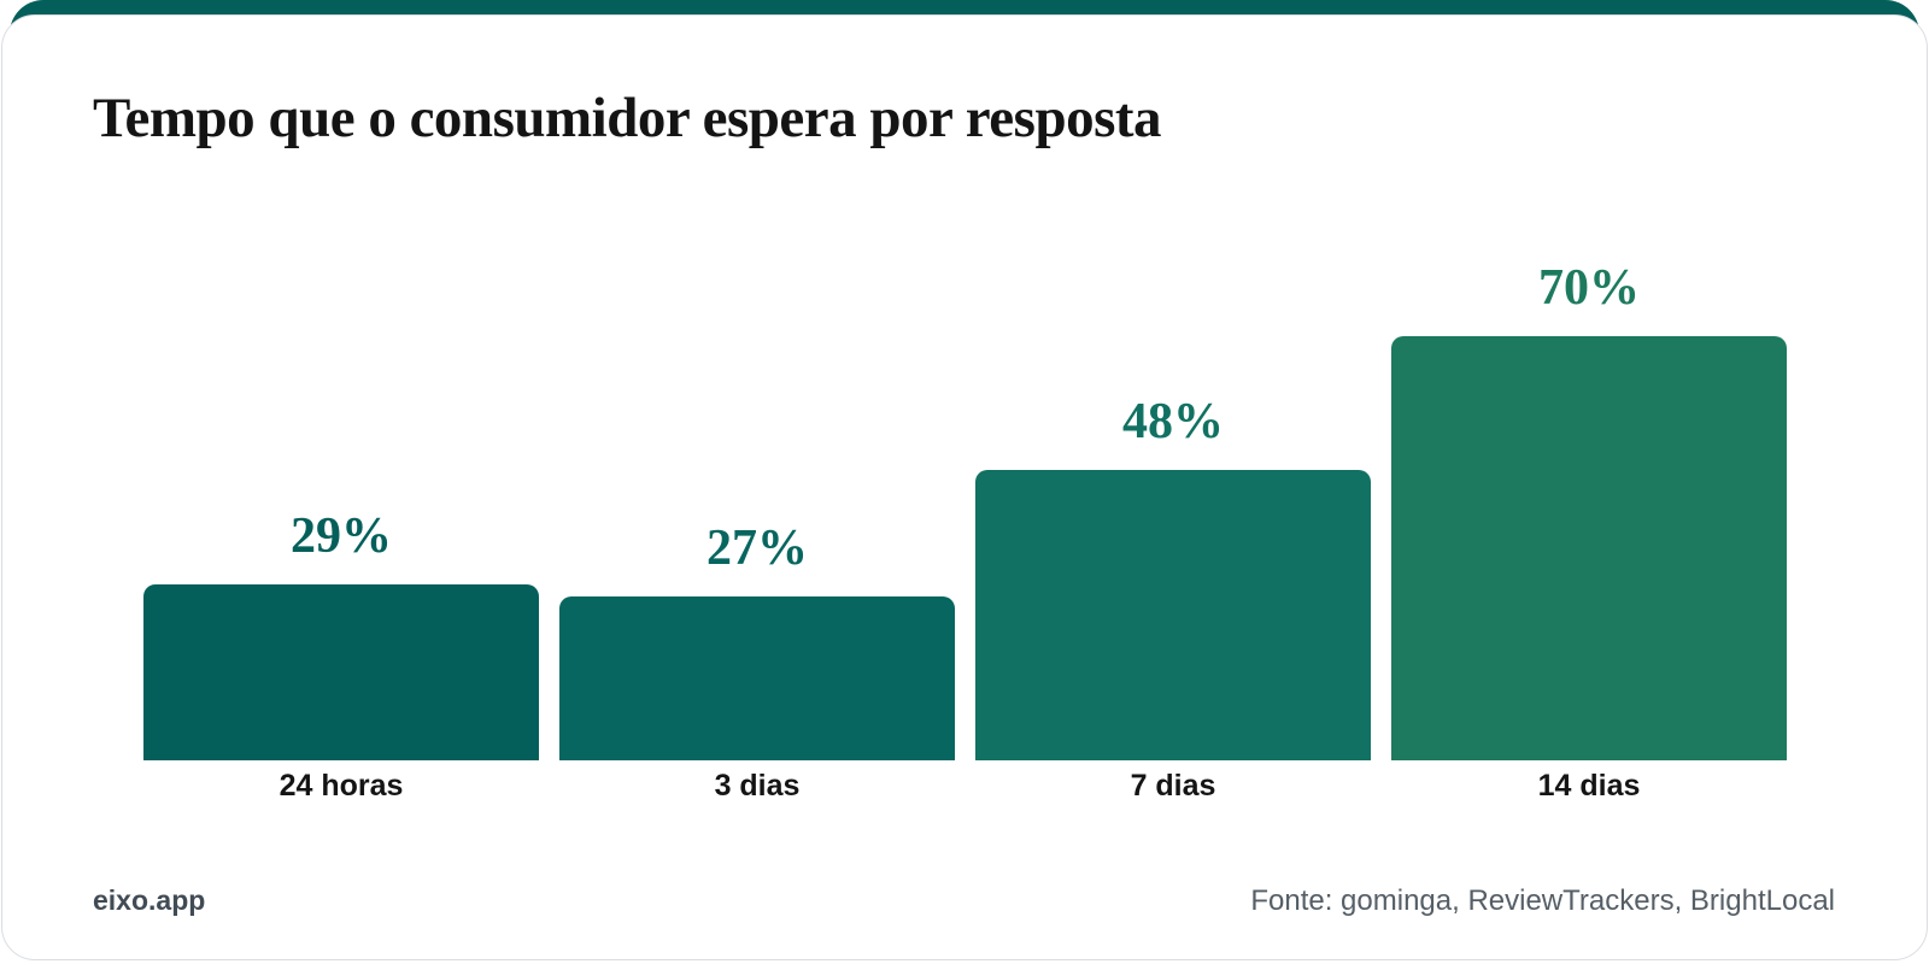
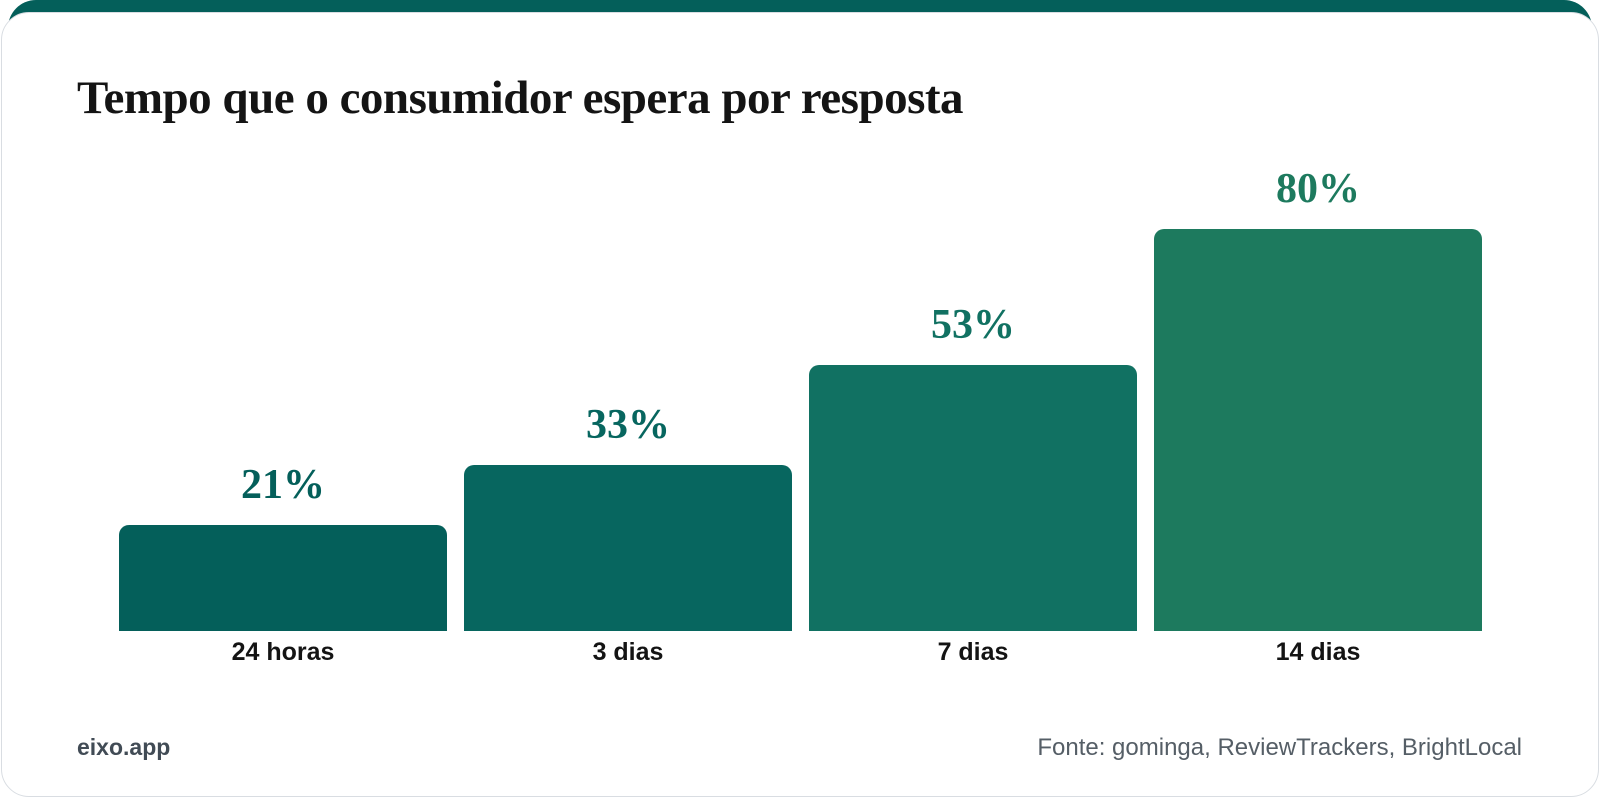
24 horas: 29% -> 21%
3 dias: 27% -> 33%
7 dias: 48% -> 53%
14 dias: 70% -> 80%
